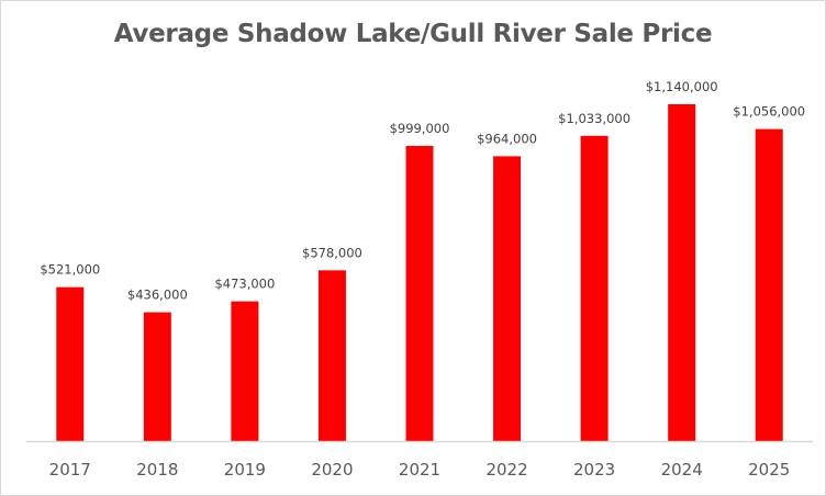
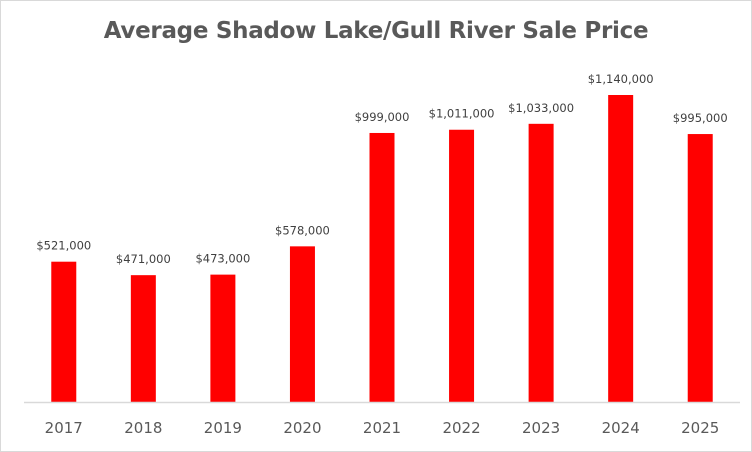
2018: $436,000 -> $471,000
2022: $964,000 -> $1,011,000
2025: $1,056,000 -> $995,000
